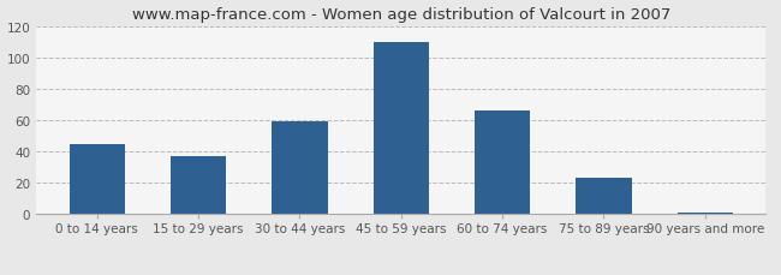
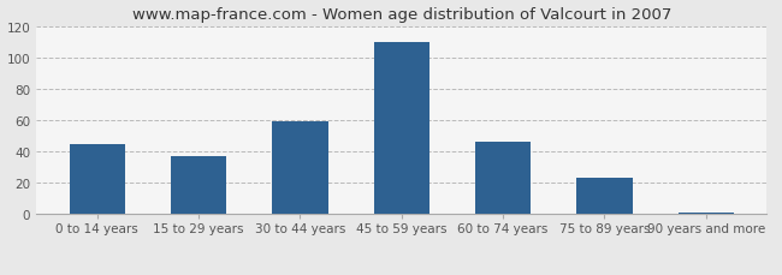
60 to 74 years: 66 -> 46
